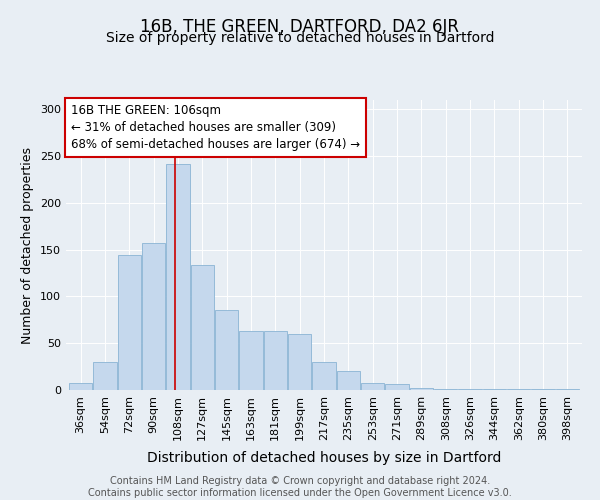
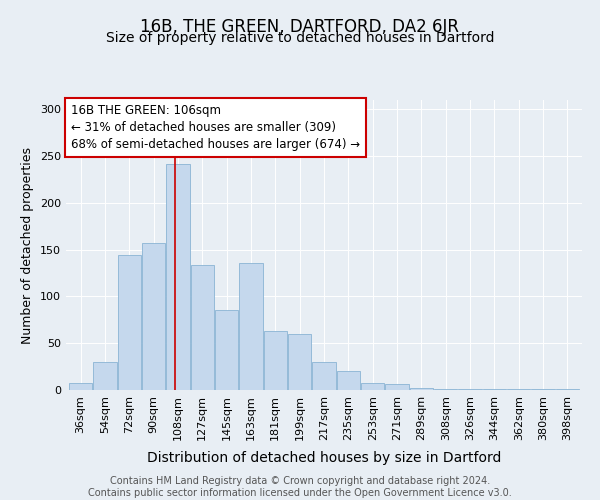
163sqm: 63 -> 136
